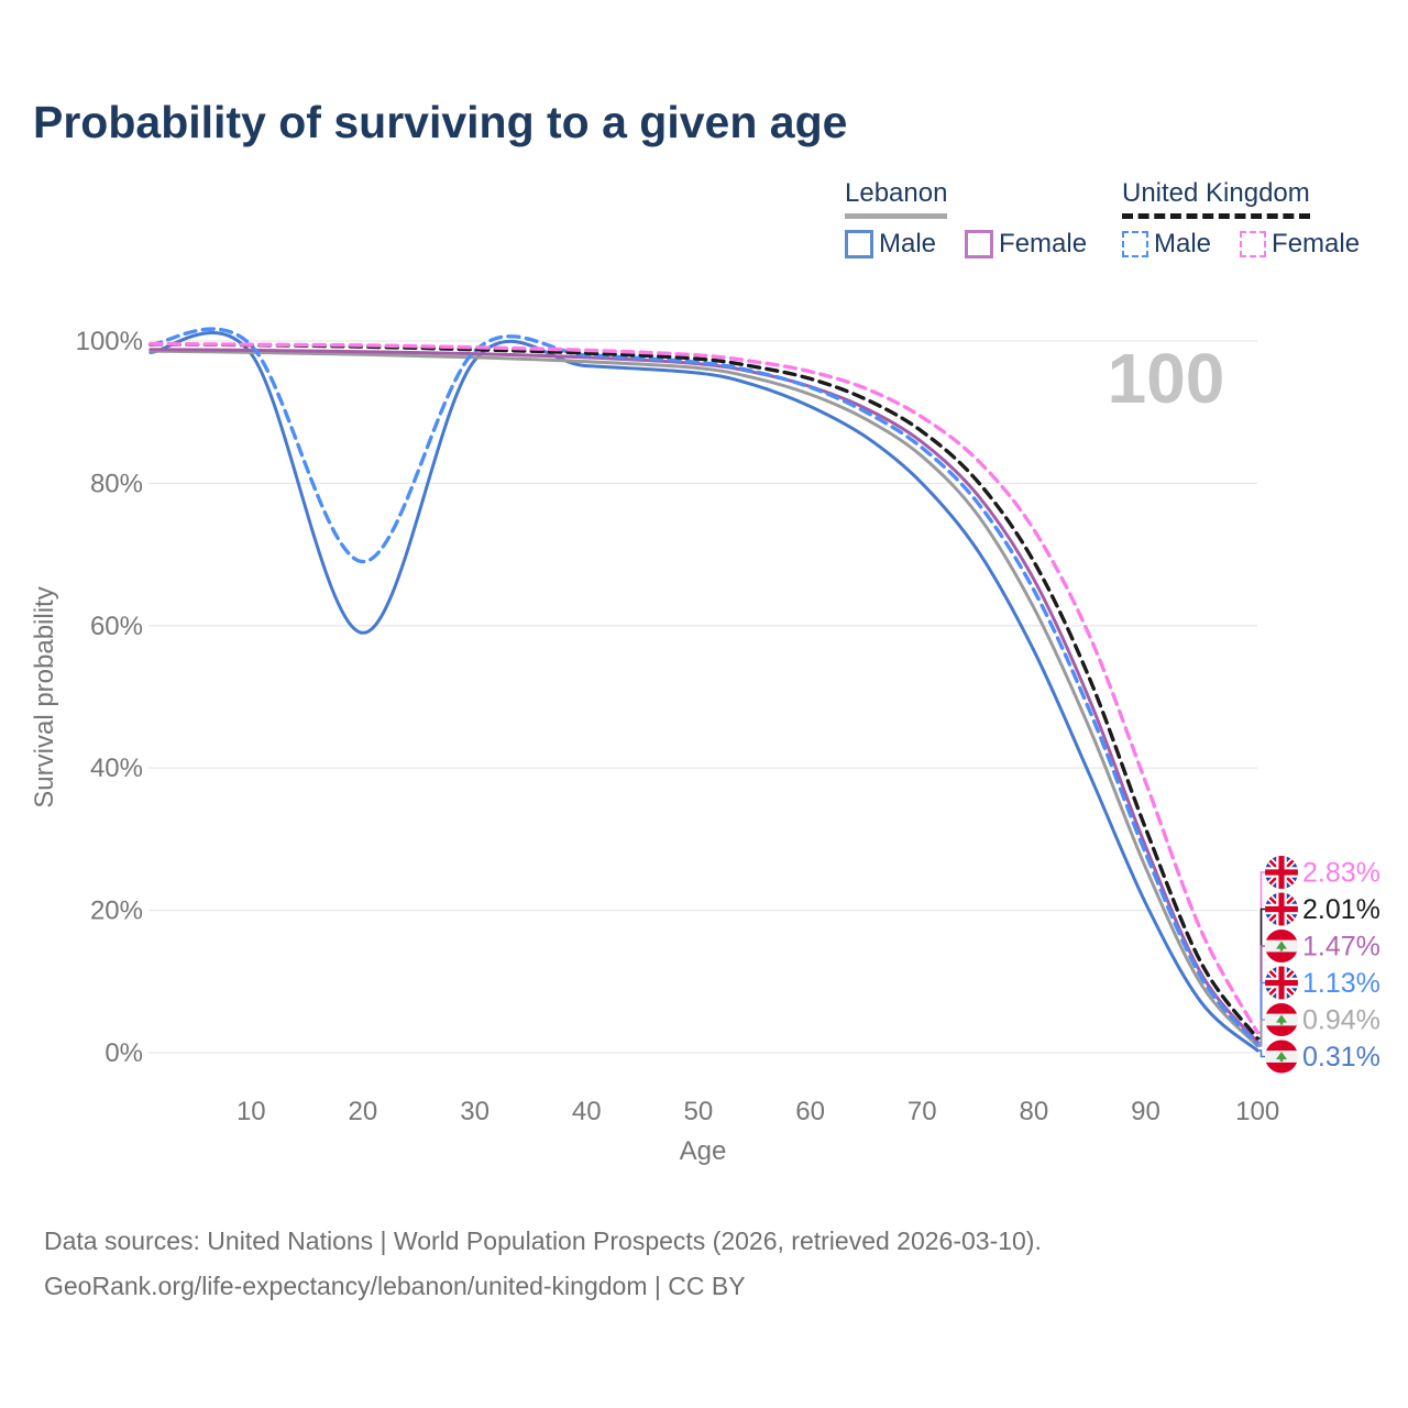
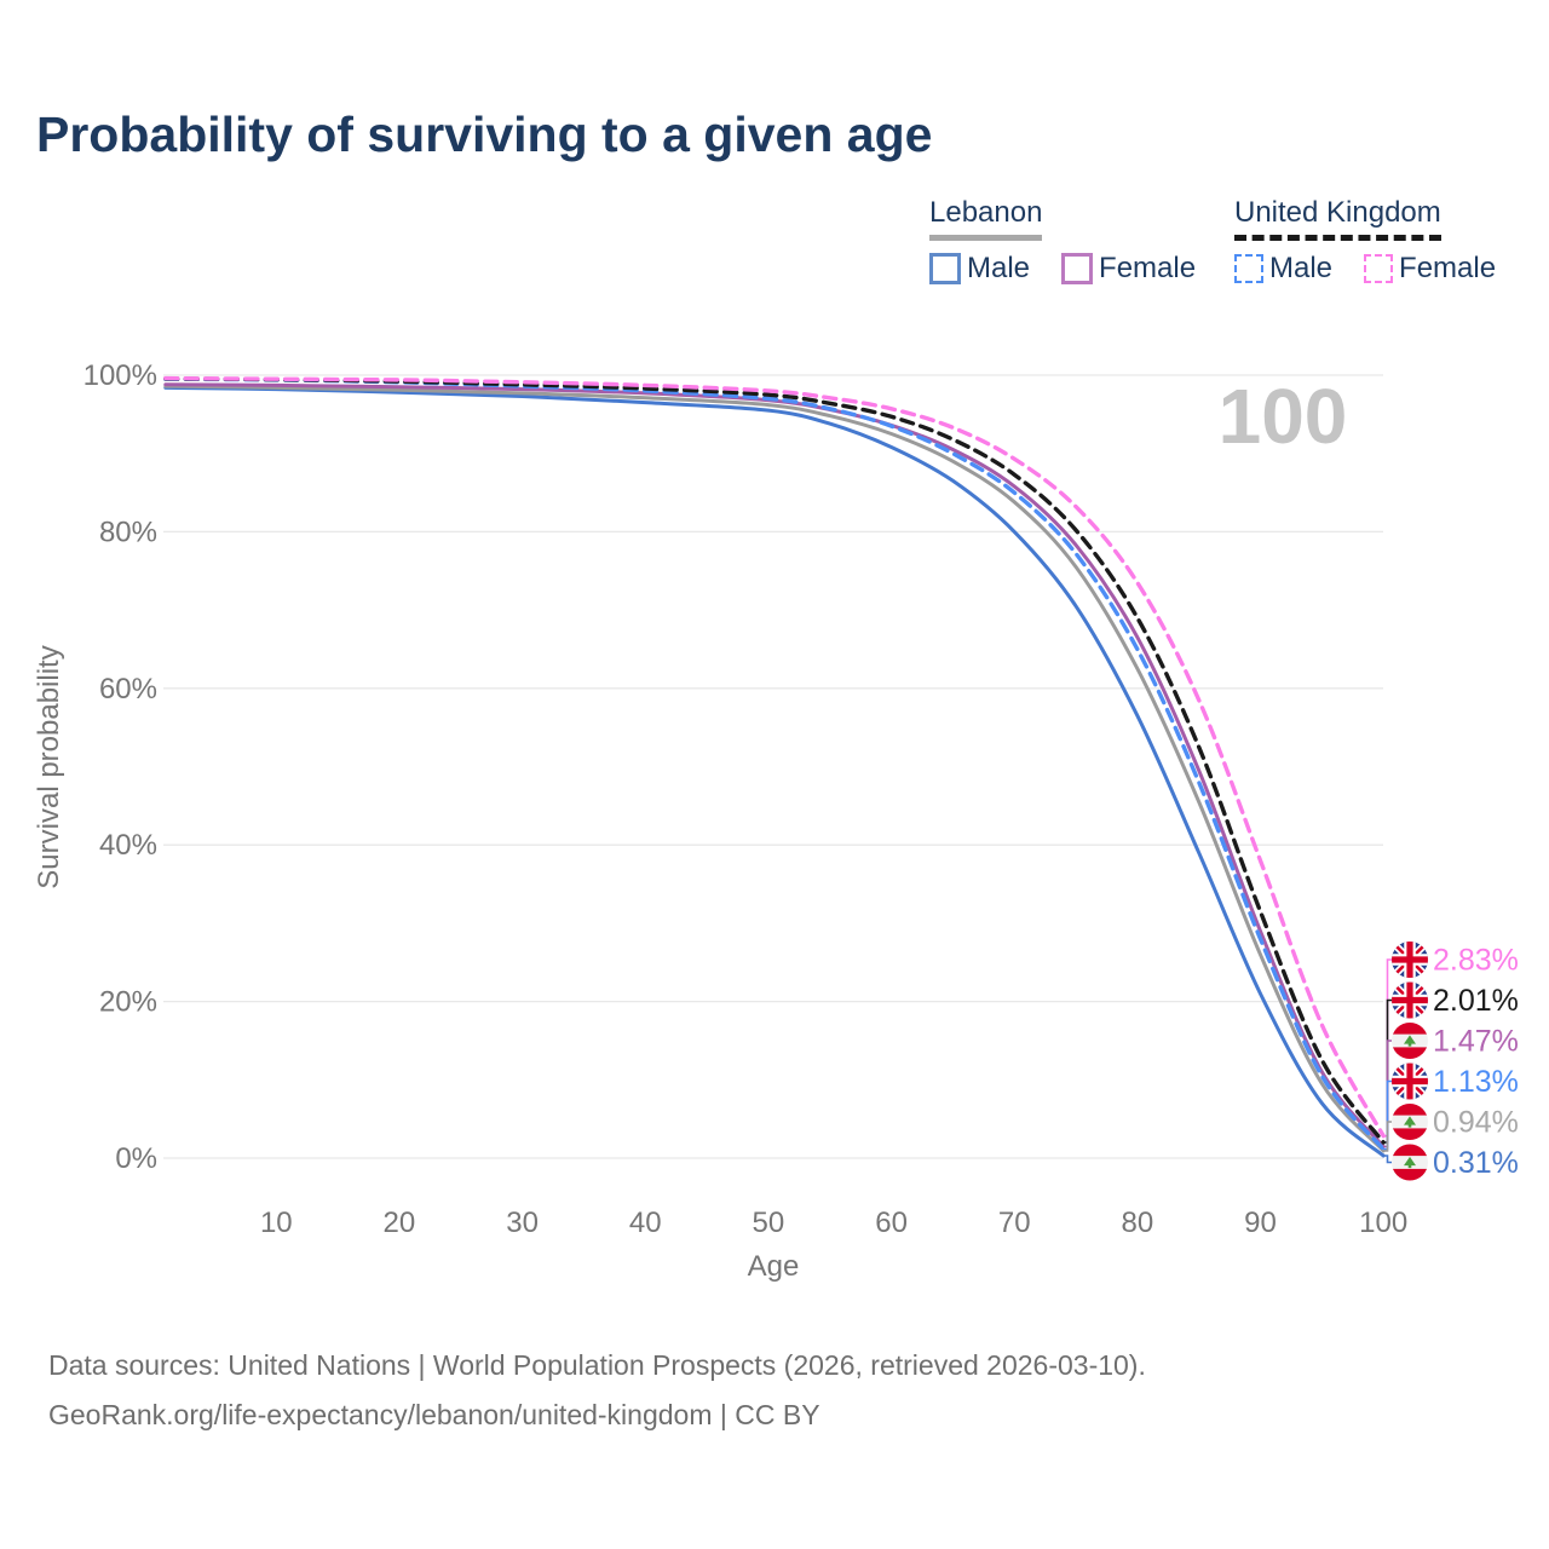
Lebanon Male/20: 59% -> 98%
United Kingdom Male/20: 69% -> 99%
